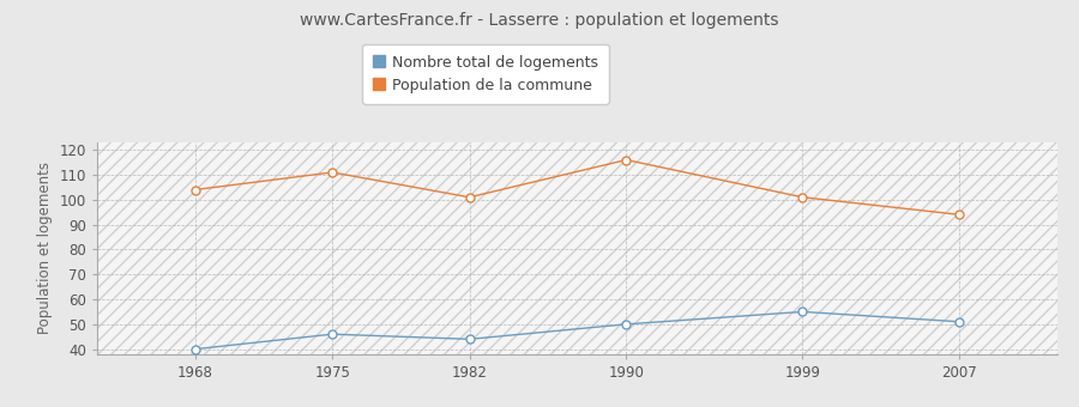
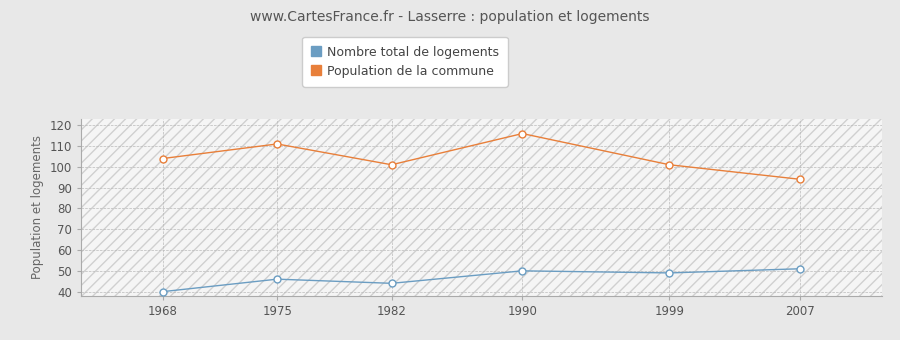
Nombre total de logements/1999: 55 -> 49
